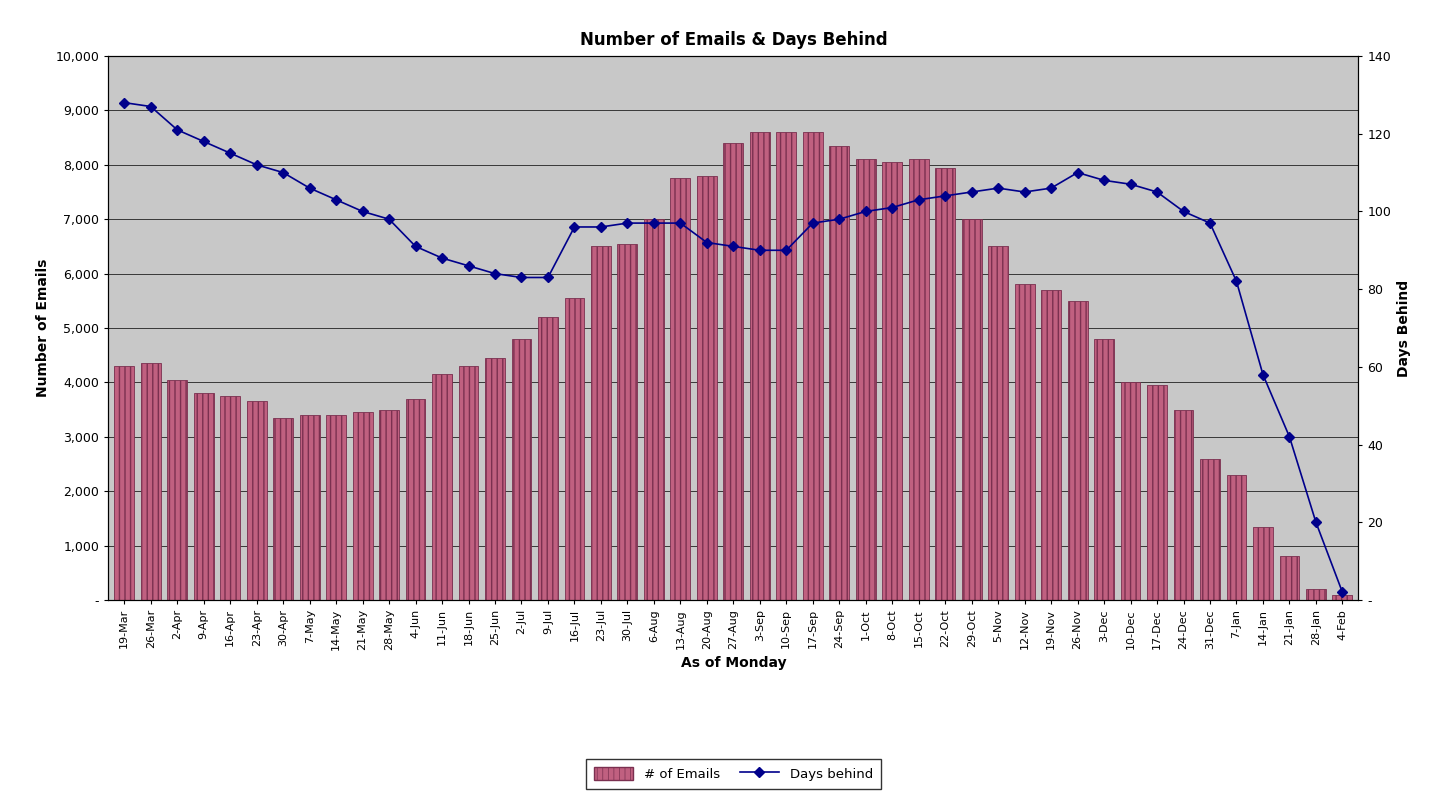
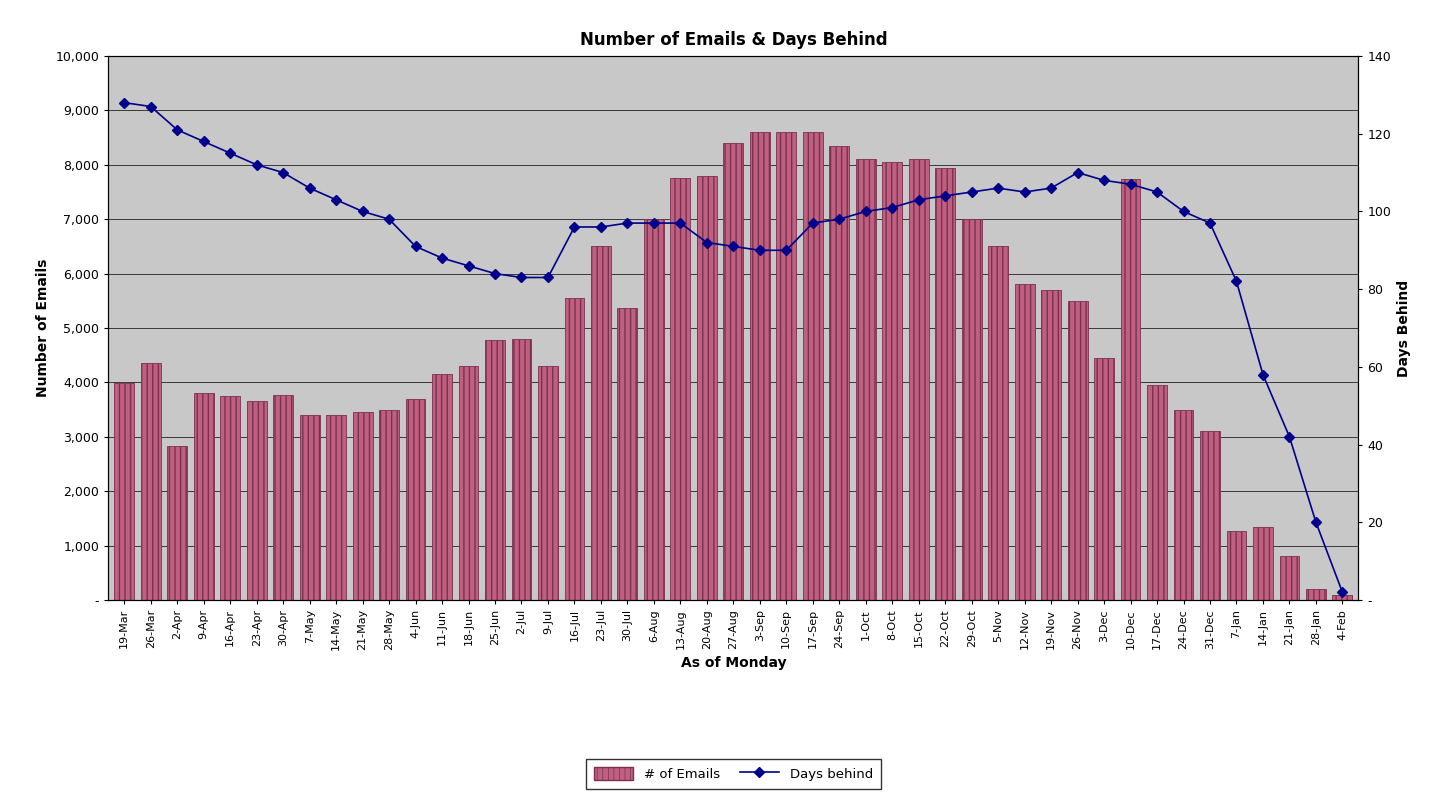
# of Emails/19-Mar: 4,300 -> 3,980
# of Emails/2-Apr: 4,050 -> 2,840
# of Emails/30-Apr: 3,350 -> 3,760
# of Emails/25-Jun: 4,450 -> 4,780
# of Emails/9-Jul: 5,200 -> 4,300
# of Emails/30-Jul: 6,550 -> 5,360
# of Emails/3-Dec: 4,800 -> 4,440
# of Emails/10-Dec: 4,000 -> 7,740
# of Emails/31-Dec: 2,600 -> 3,100
# of Emails/7-Jan: 2,300 -> 1,260
